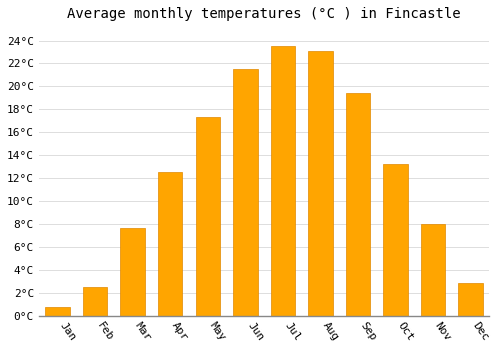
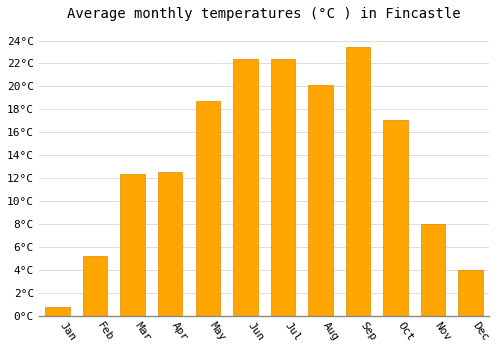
Feb: 2.5°C -> 5.2°C
Mar: 7.7°C -> 12.4°C
May: 17.3°C -> 18.7°C
Jun: 21.5°C -> 22.4°C
Jul: 23.5°C -> 22.4°C
Aug: 23.1°C -> 20.1°C
Sep: 19.4°C -> 23.4°C
Oct: 13.2°C -> 17.1°C
Dec: 2.9°C -> 4.0°C
